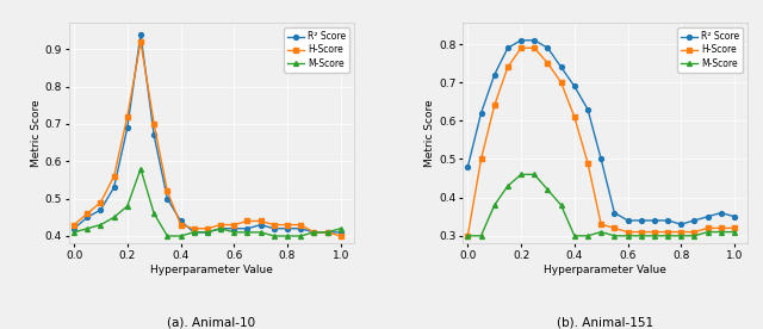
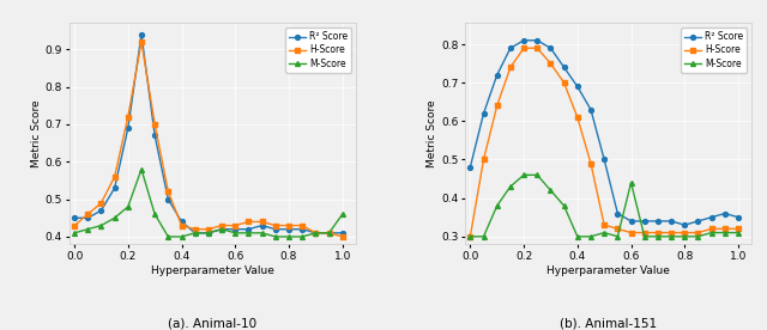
(a). Animal-10/R² Score/0.0: 0.42 -> 0.45
(a). Animal-10/M-Score/1.0: 0.42 -> 0.46
(b). Animal-151/M-Score/0.6: 0.30 -> 0.44
